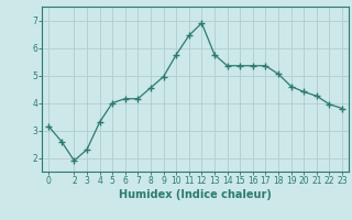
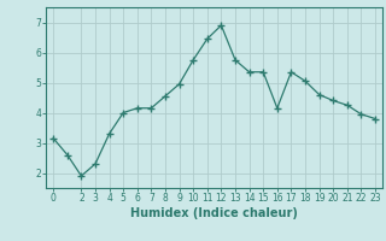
16: 5.35 -> 4.15
